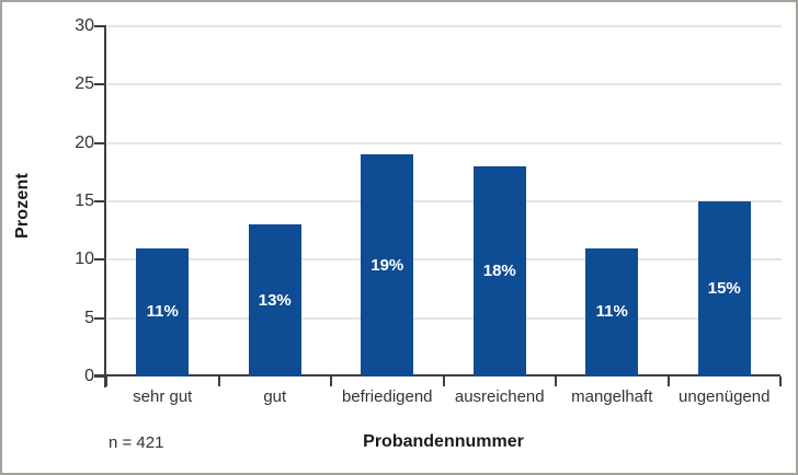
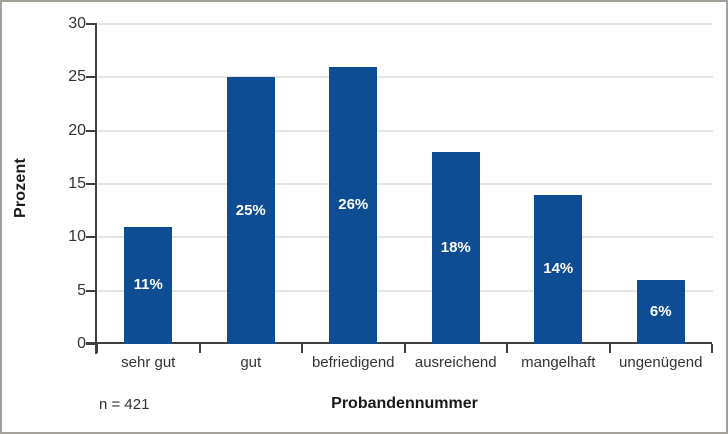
gut: 13% -> 25%
befriedigend: 19% -> 26%
mangelhaft: 11% -> 14%
ungenügend: 15% -> 6%
